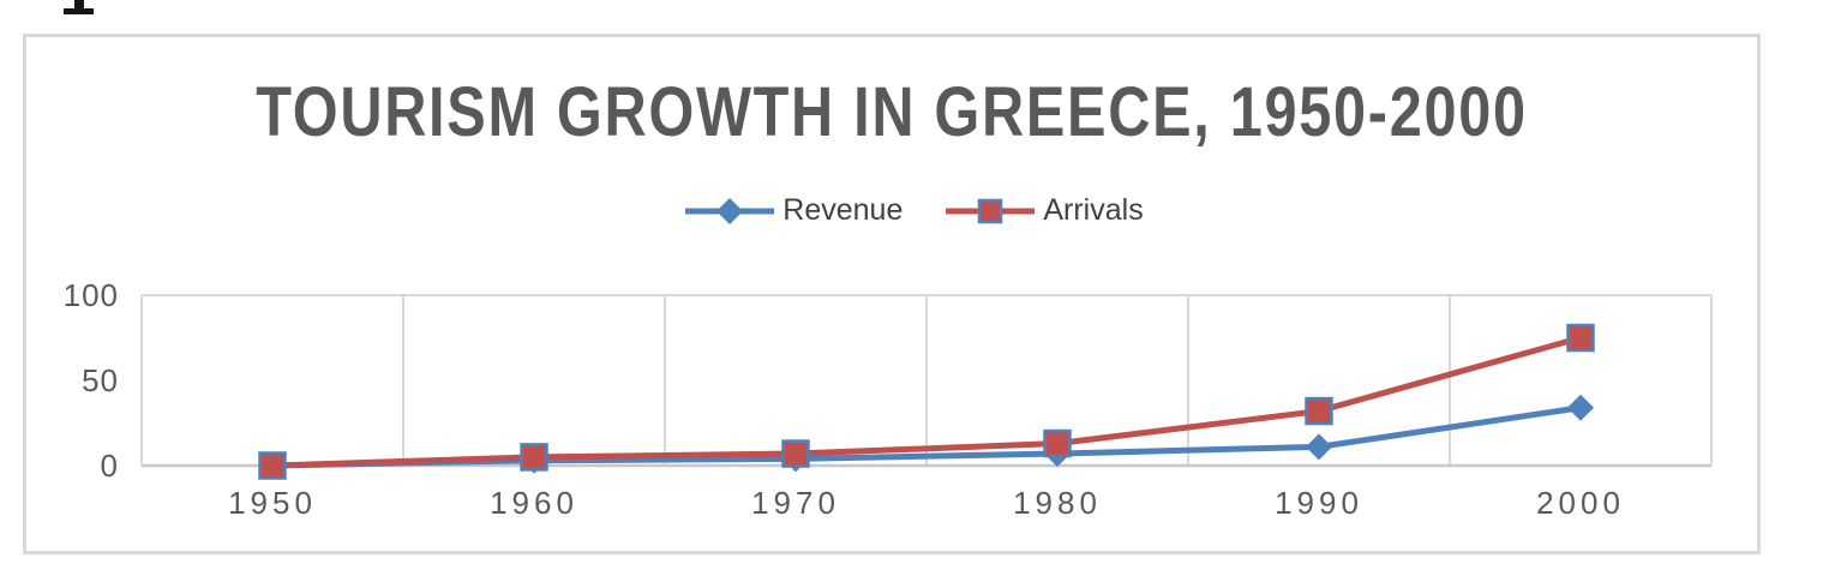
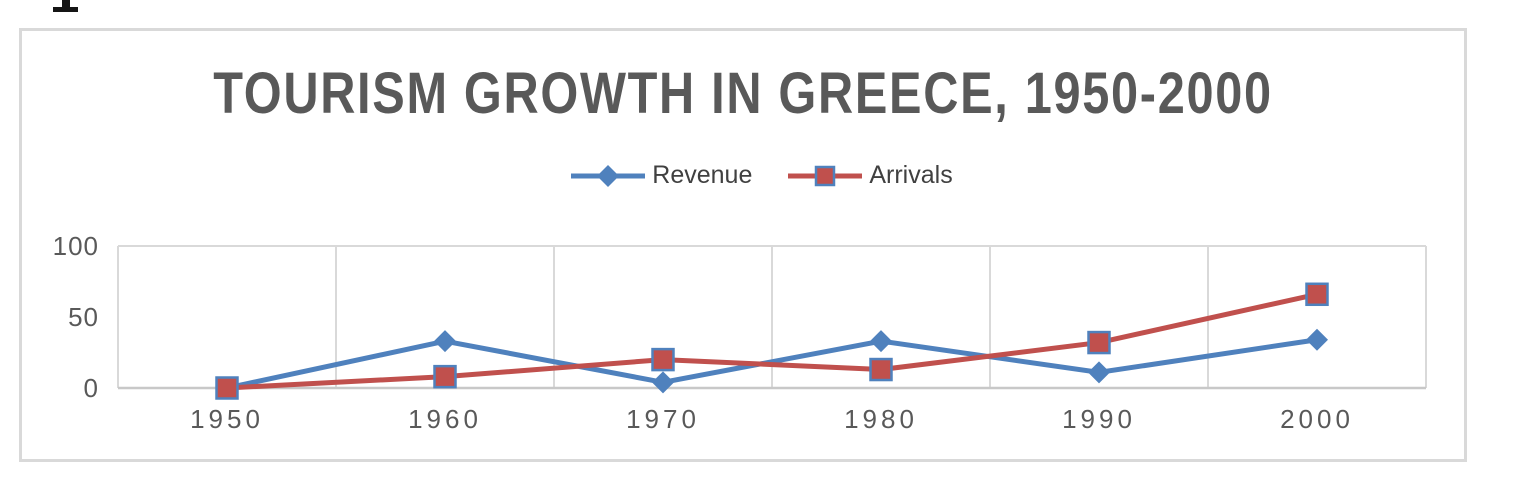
Revenue/1960: 3 -> 33
Arrivals/1960: 5 -> 8
Arrivals/1970: 7 -> 20
Revenue/1980: 7 -> 33
Arrivals/2000: 75 -> 66
